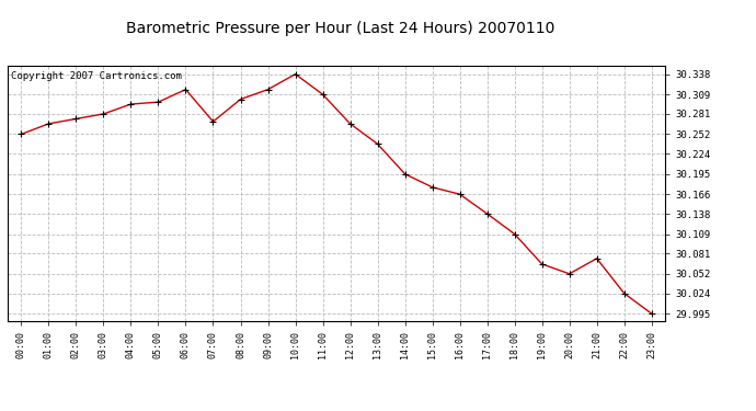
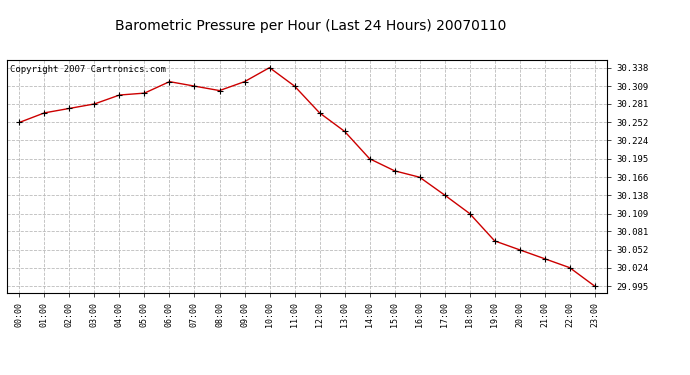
07:00: 30.270 -> 30.309
21:00: 30.074 -> 30.038
